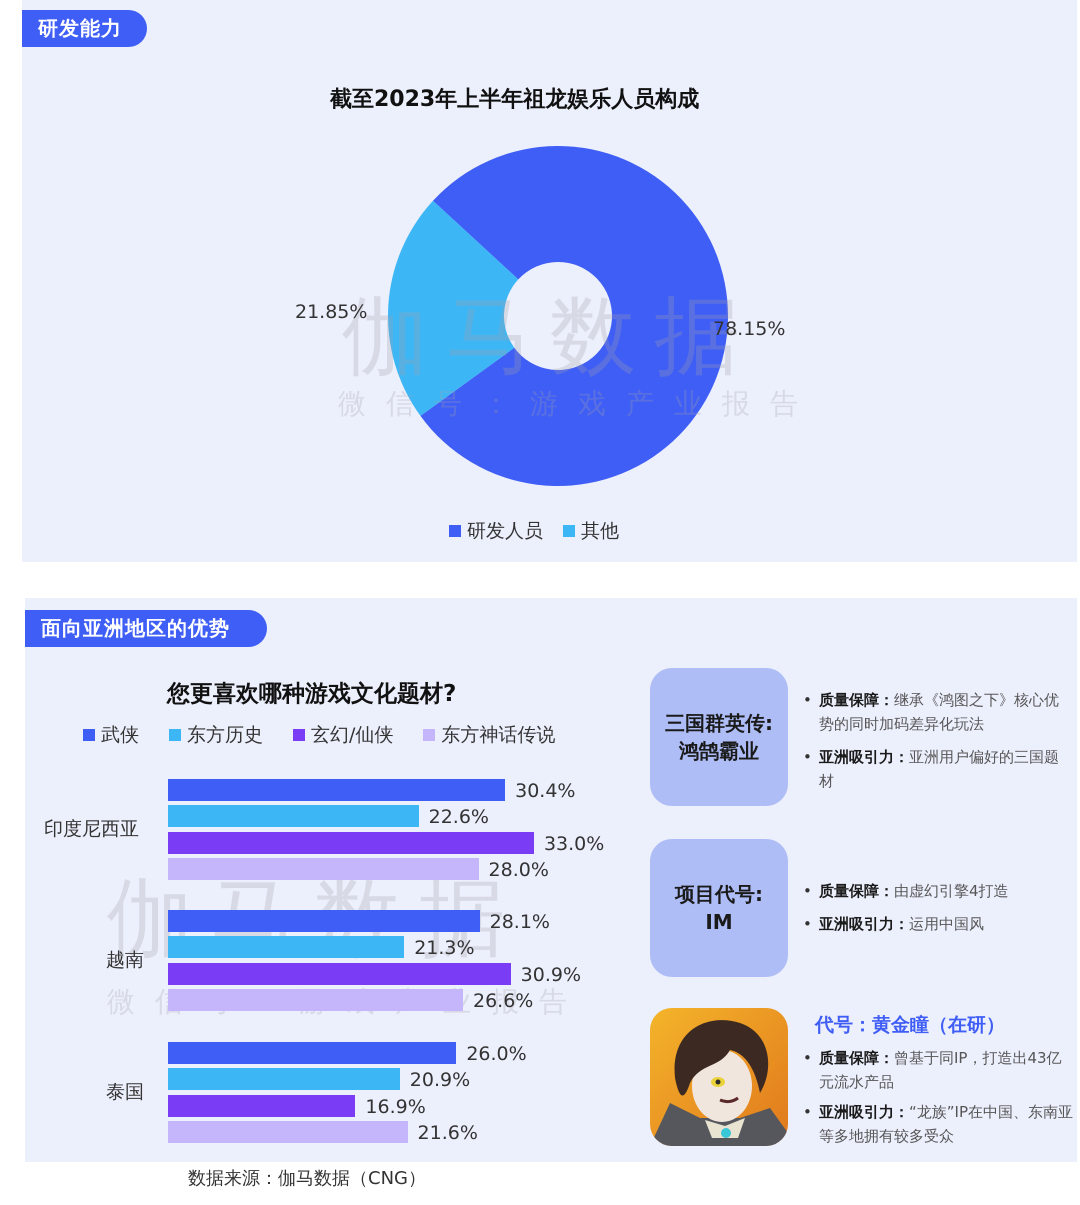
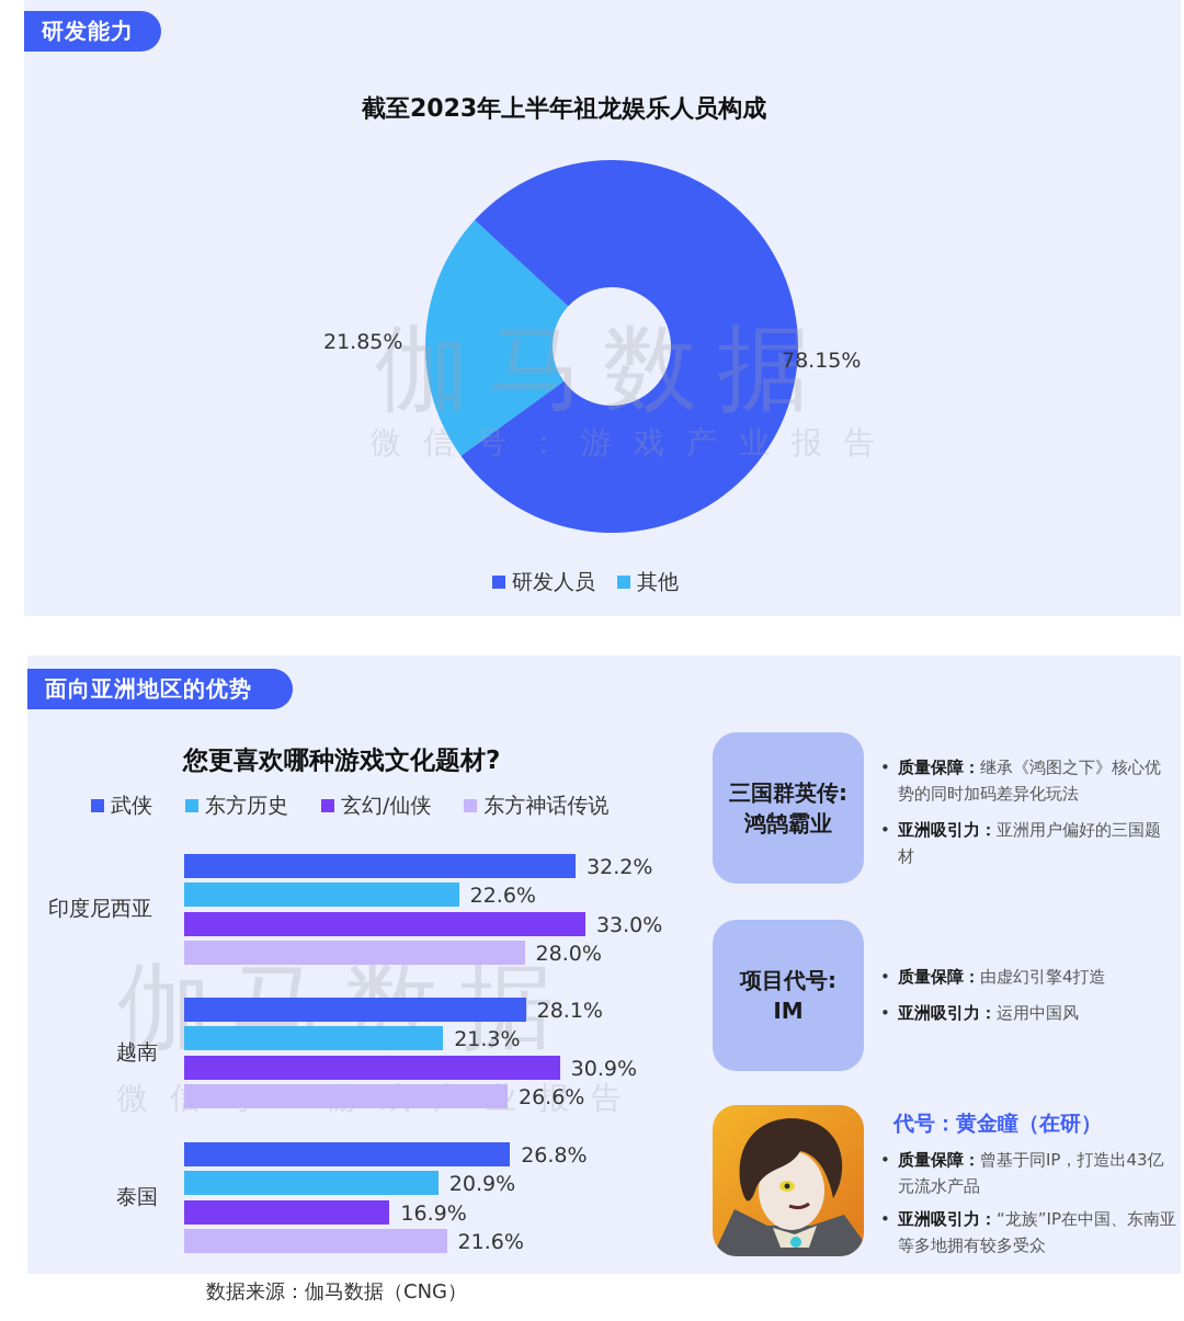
您更喜欢哪种游戏文化题材?/武侠/印度尼西亚: 30.4% -> 32.2%
您更喜欢哪种游戏文化题材?/武侠/泰国: 26.0% -> 26.8%
